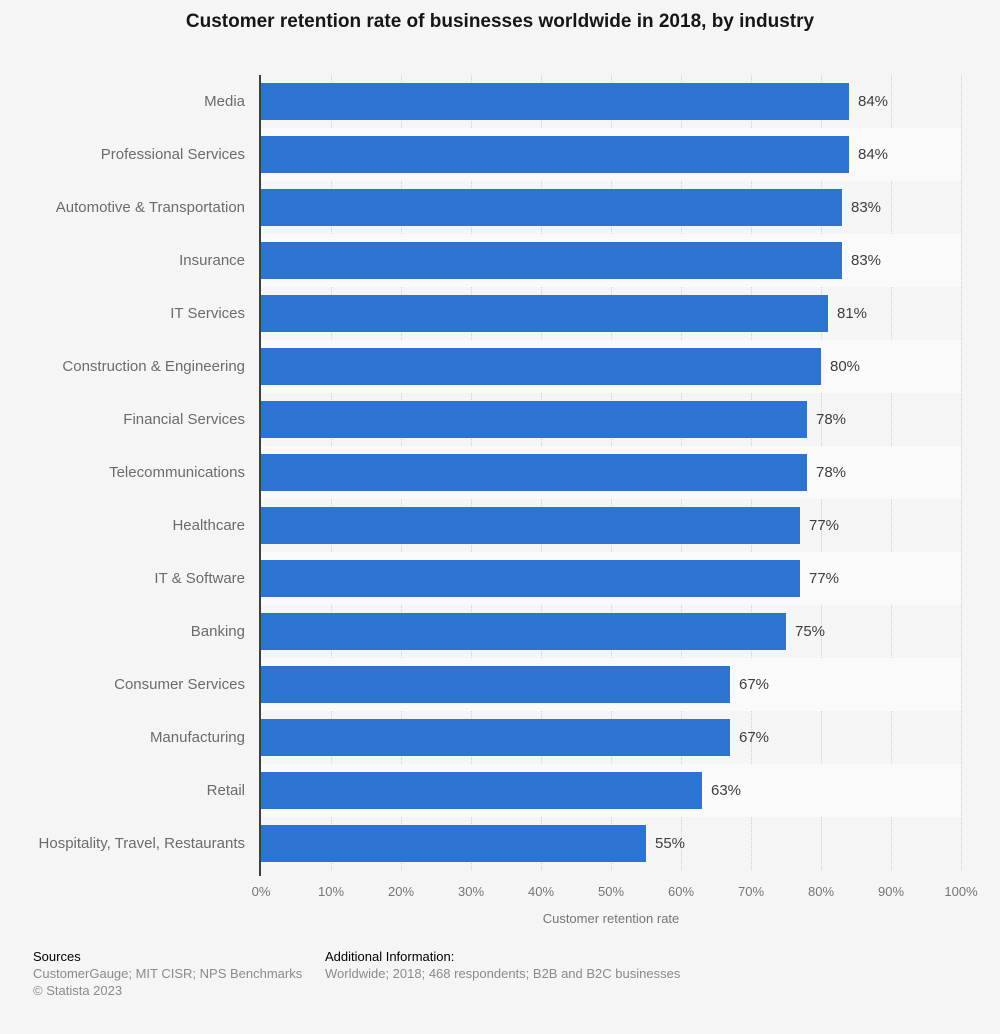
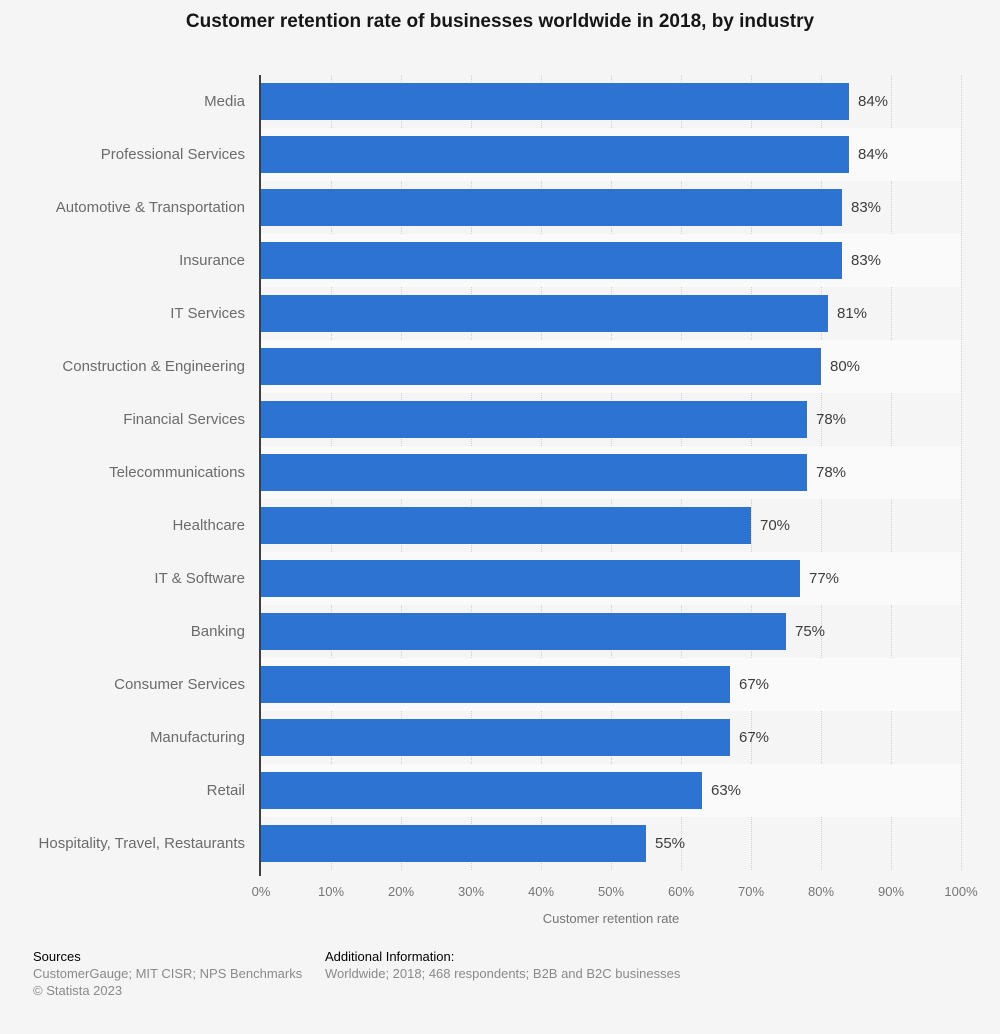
Healthcare: 77% -> 70%
